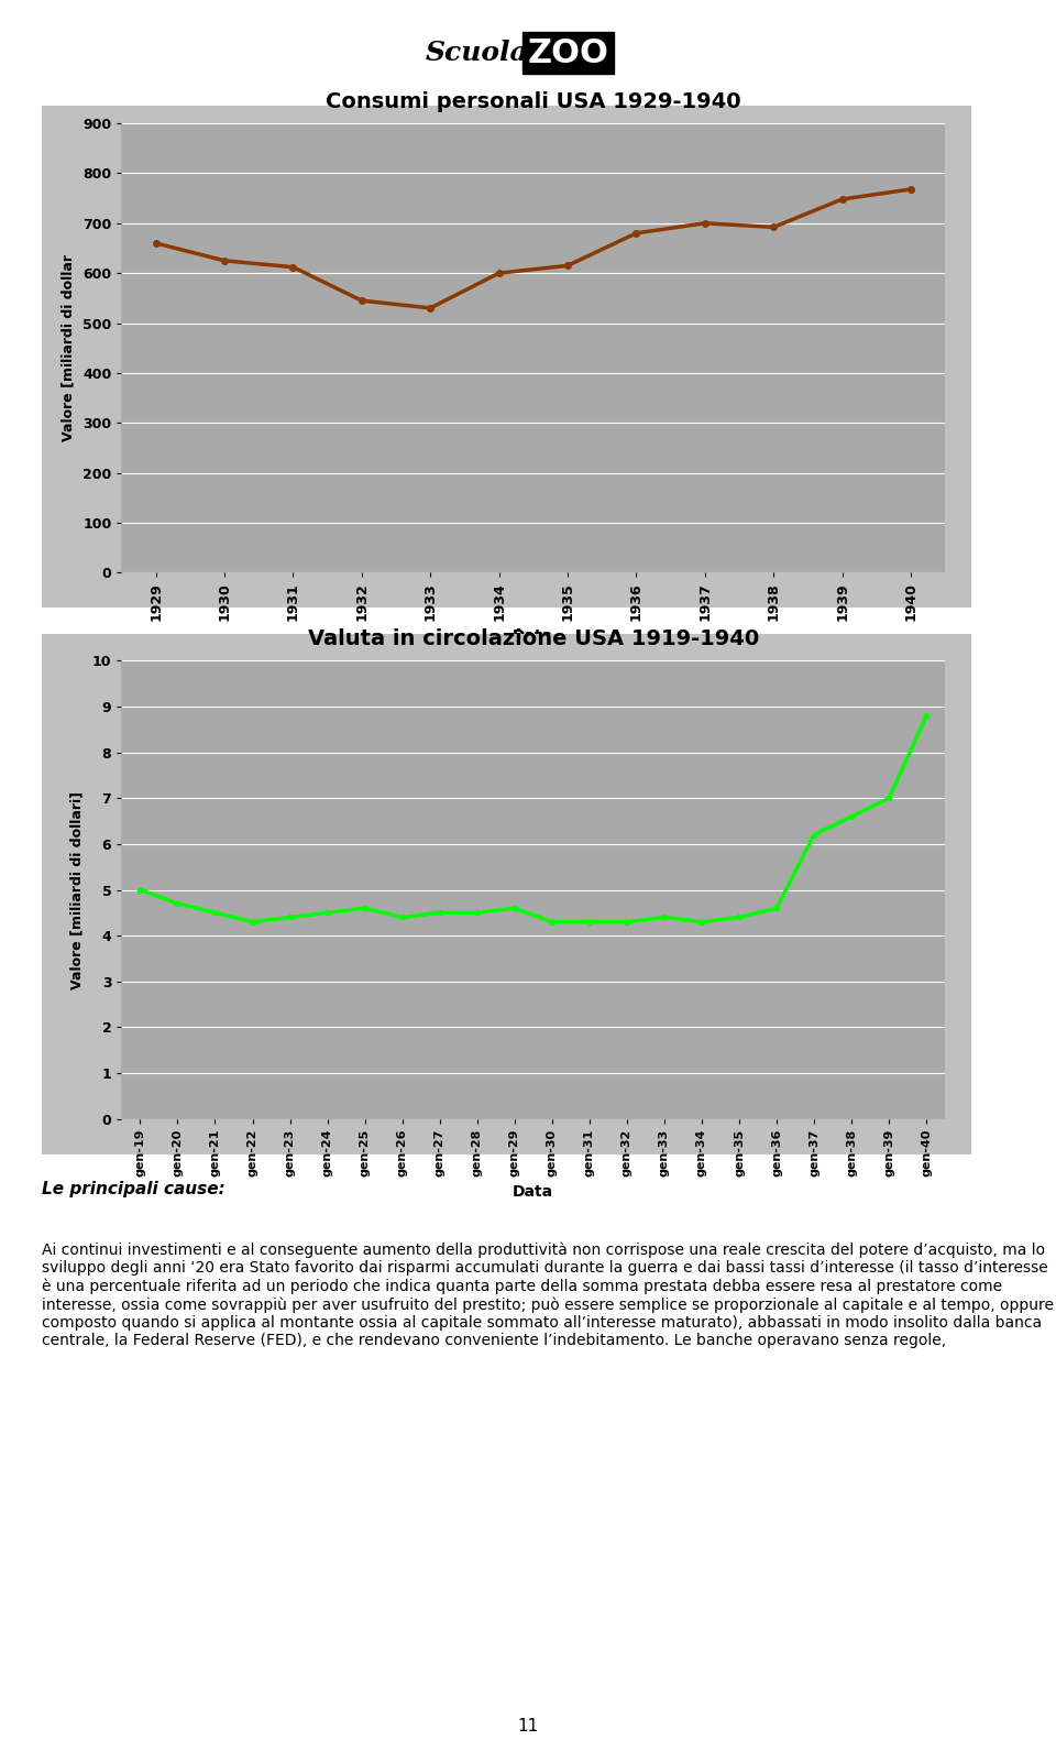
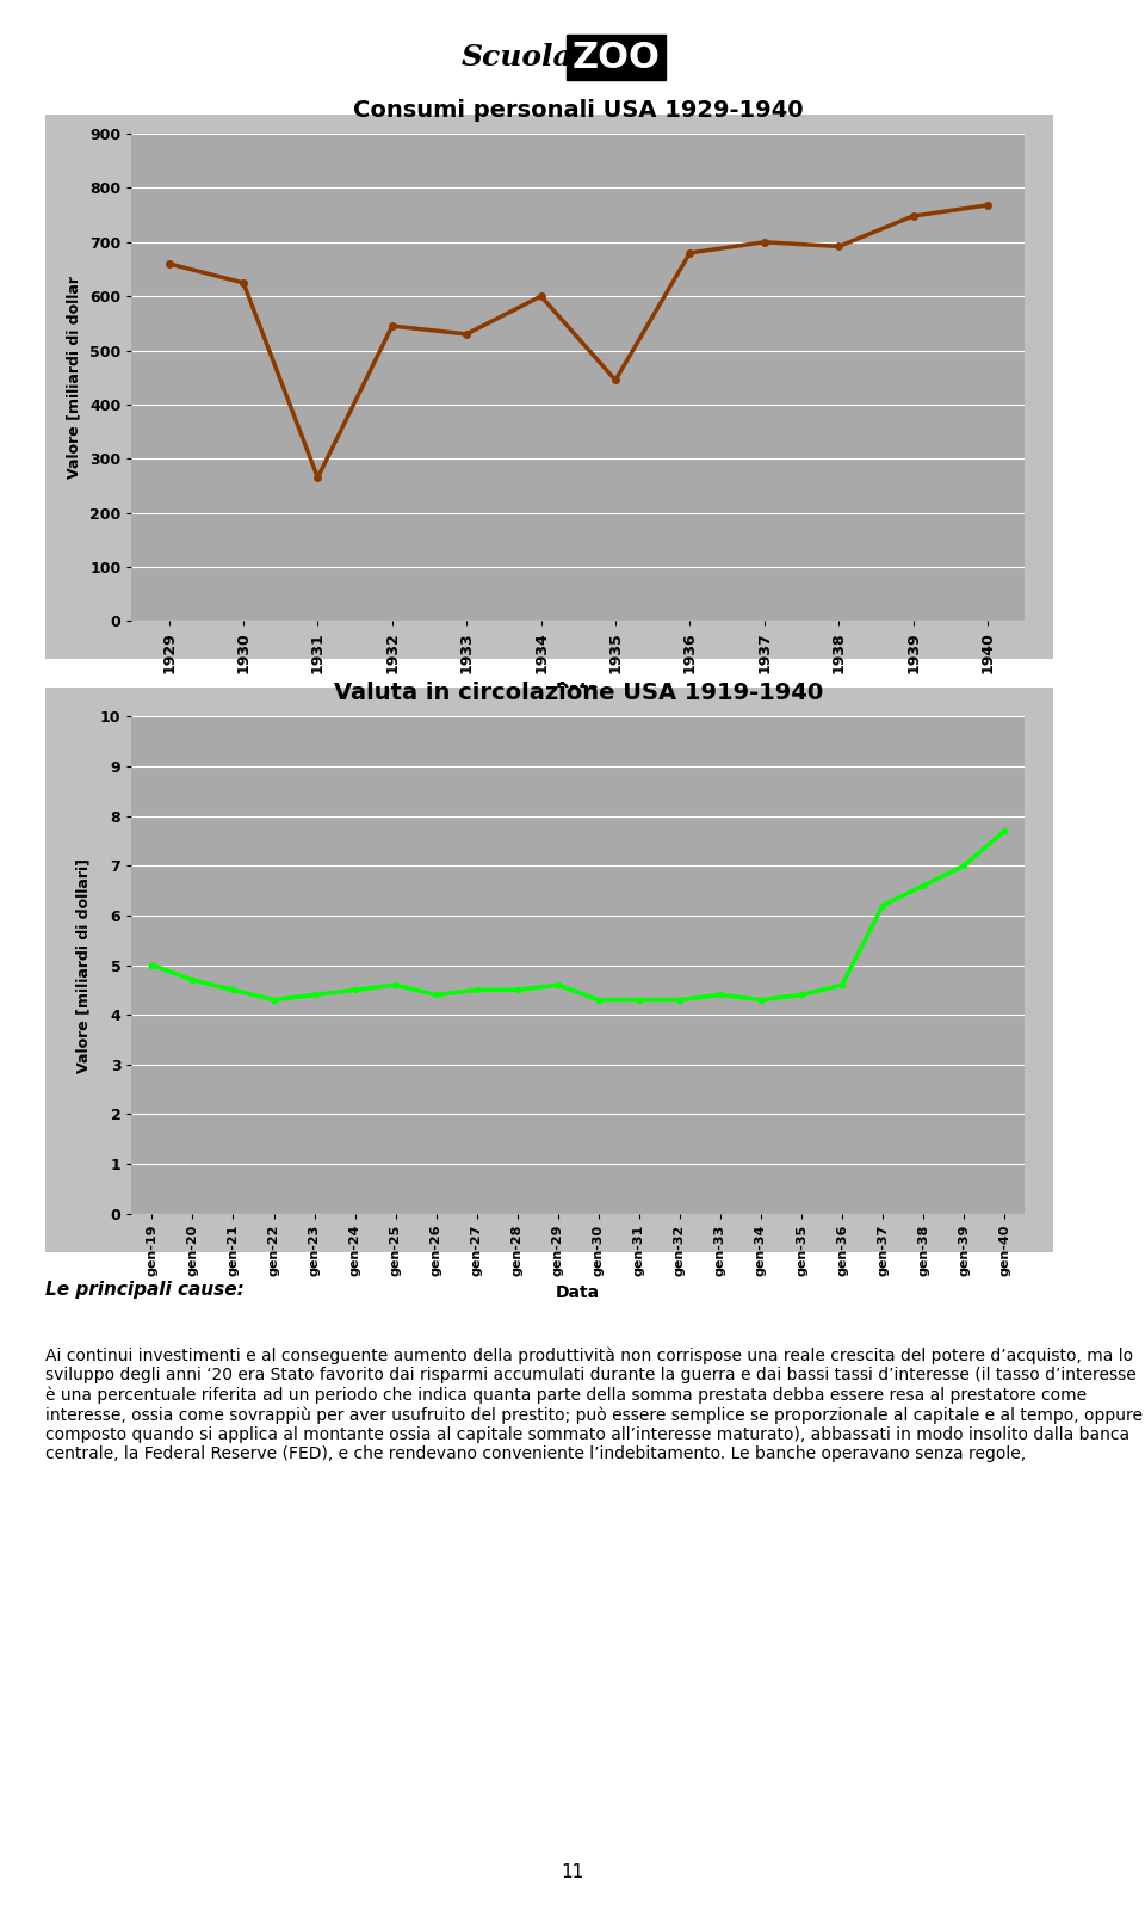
Consumi personali USA 1929-1940/1931: 612 -> 265
Consumi personali USA 1929-1940/1935: 615 -> 445
Valuta in circolazione USA 1919-1940/gen-40: 8.8 -> 7.7
